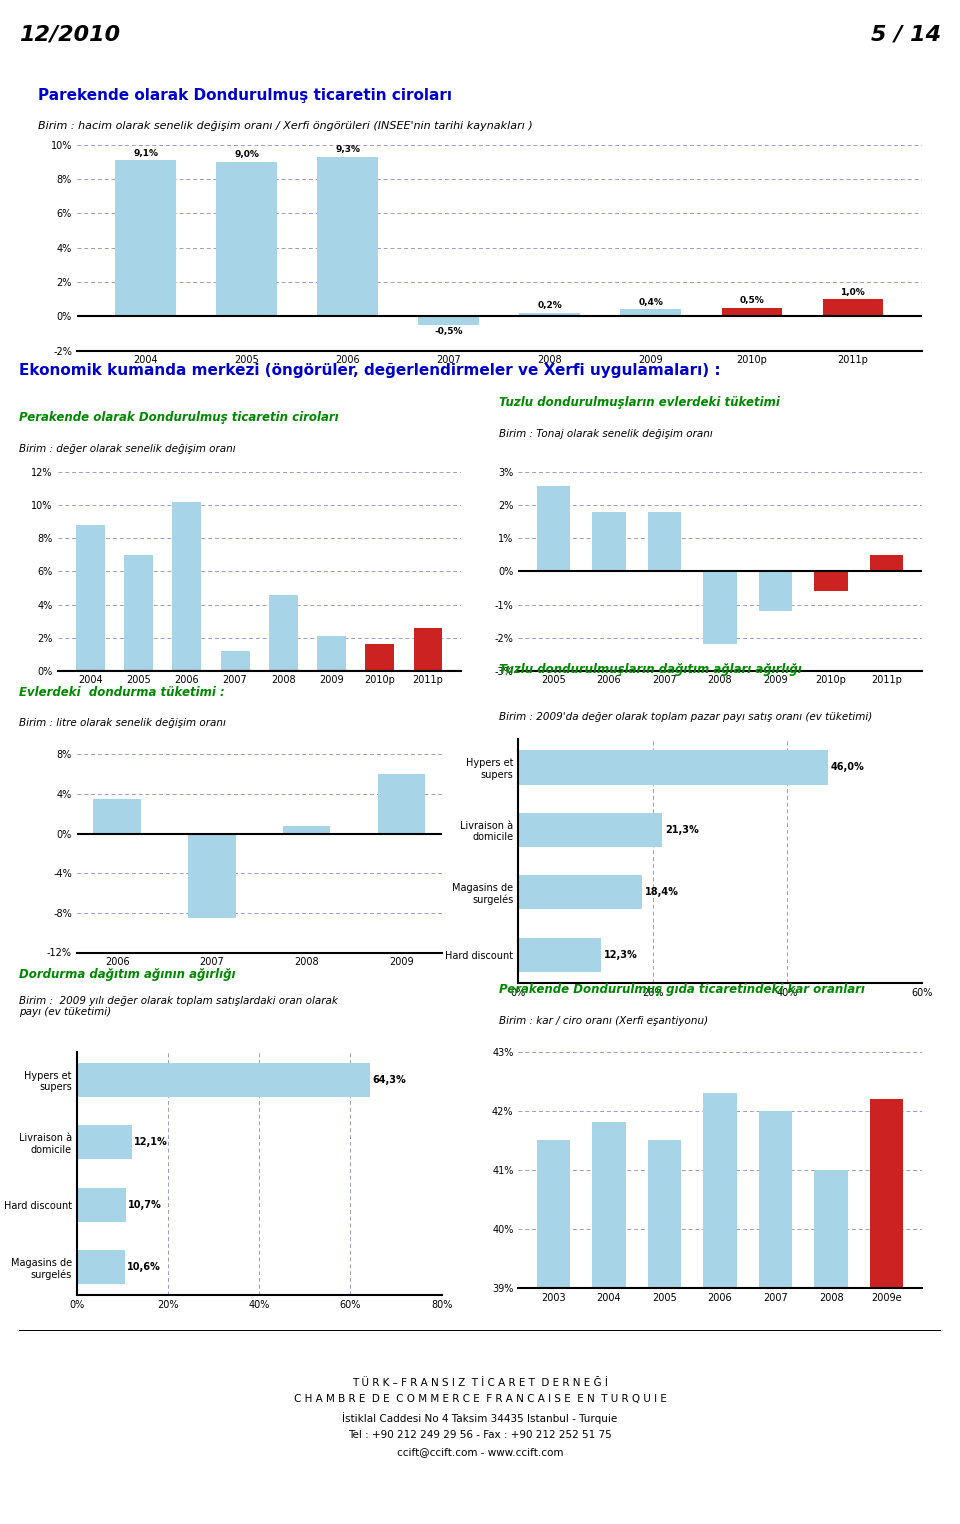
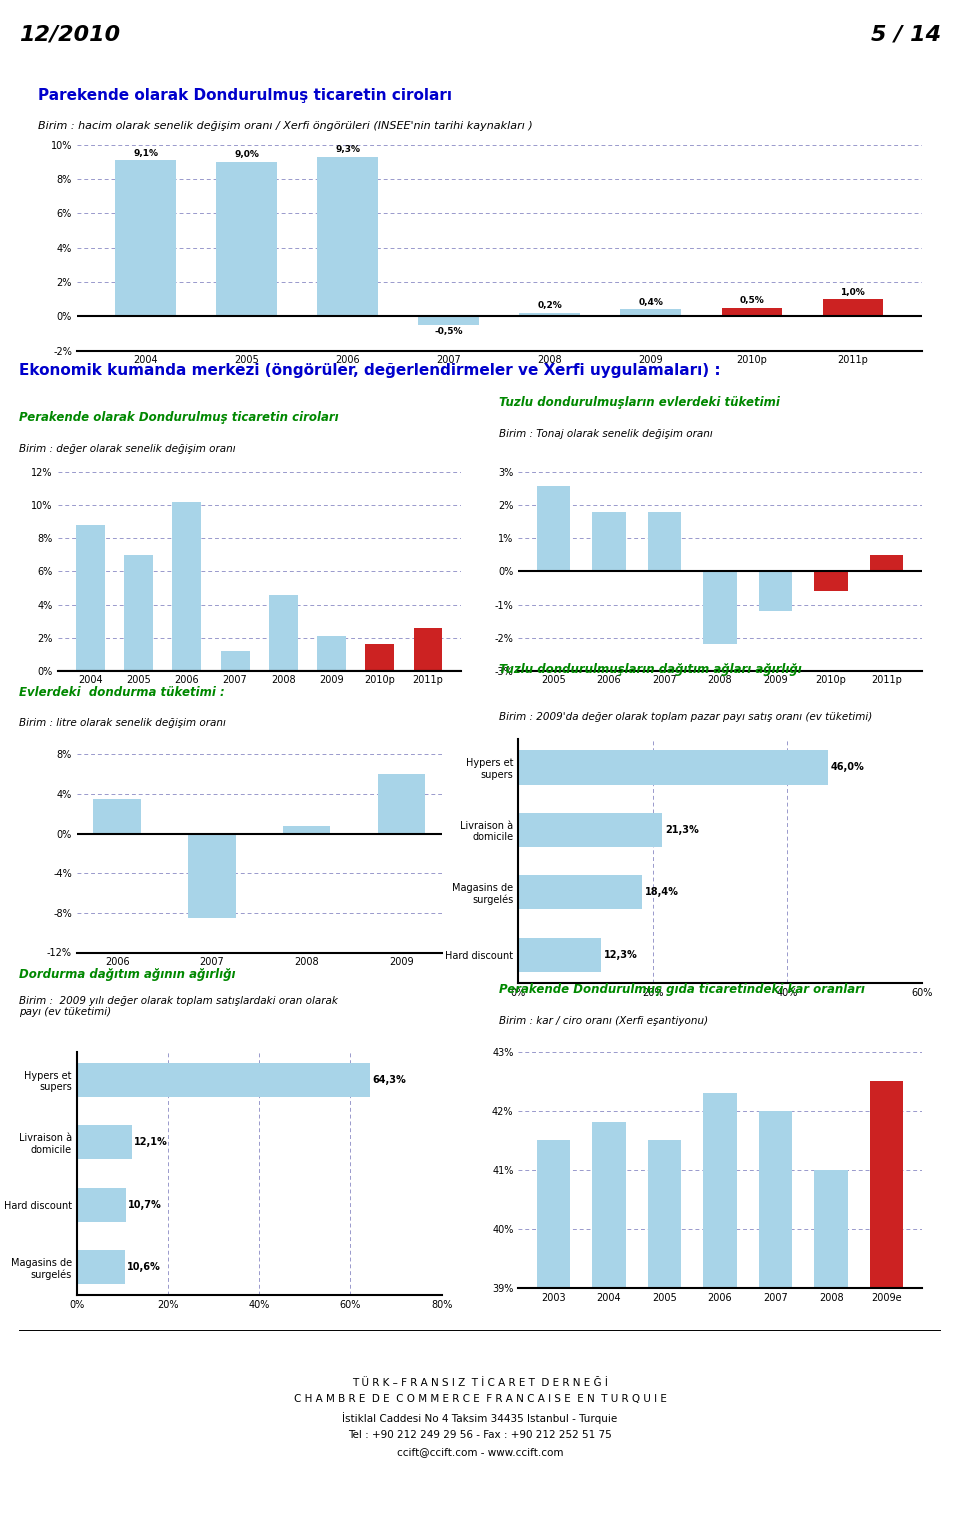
2009e: 42.2% -> 42.5%
